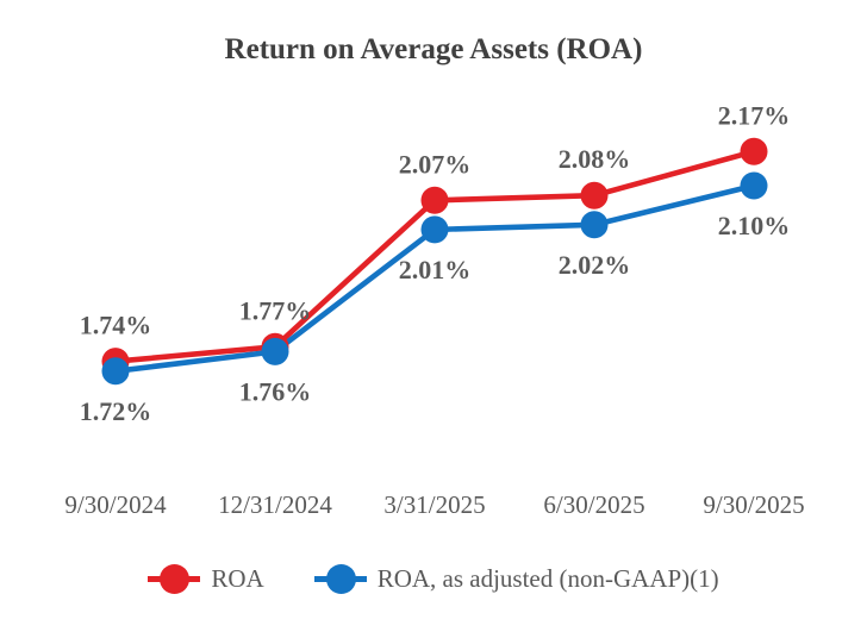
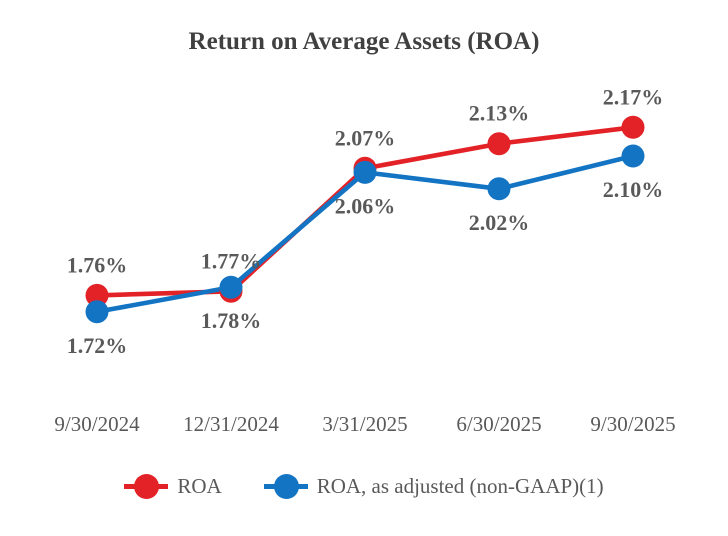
ROA/9/30/2024: 1.74% -> 1.76%
ROA, as adjusted (non-GAAP)(1)/12/31/2024: 1.76% -> 1.78%
ROA, as adjusted (non-GAAP)(1)/3/31/2025: 2.01% -> 2.06%
ROA/6/30/2025: 2.08% -> 2.13%
